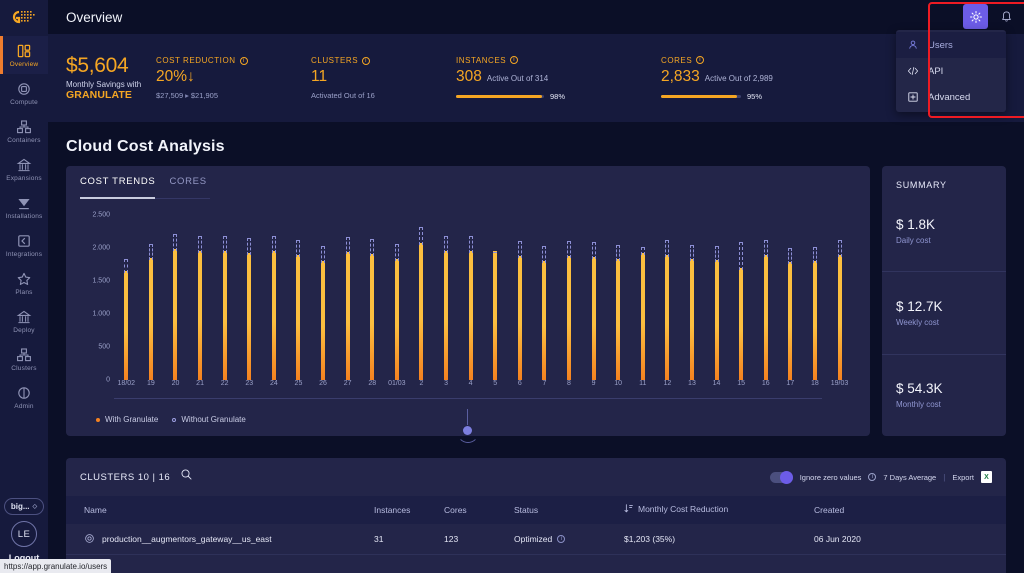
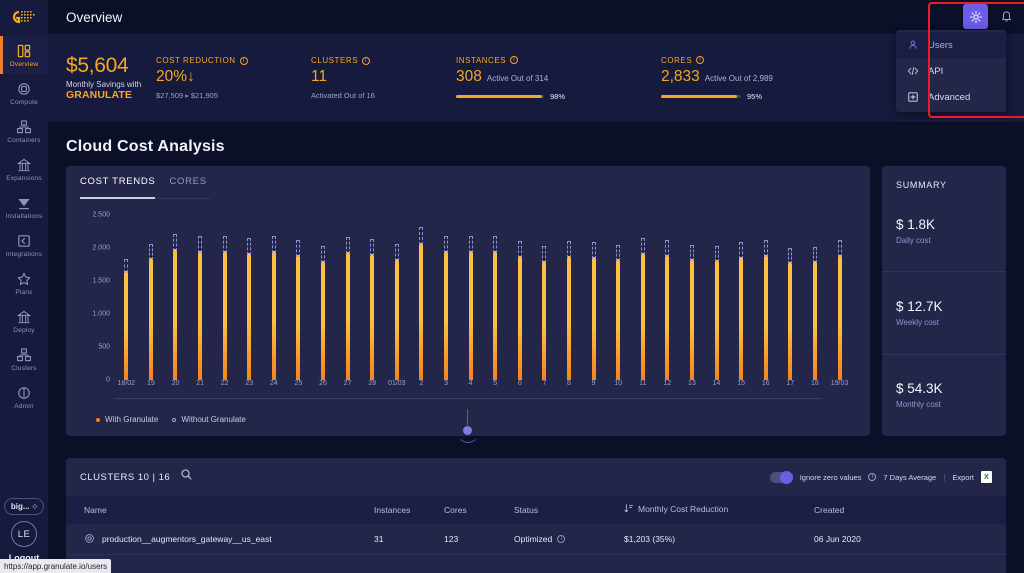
Without Granulate/5: 1900 -> 2200
Without Granulate/11: 2000 -> 2100
With Granulate/15: 1700 -> 1900
